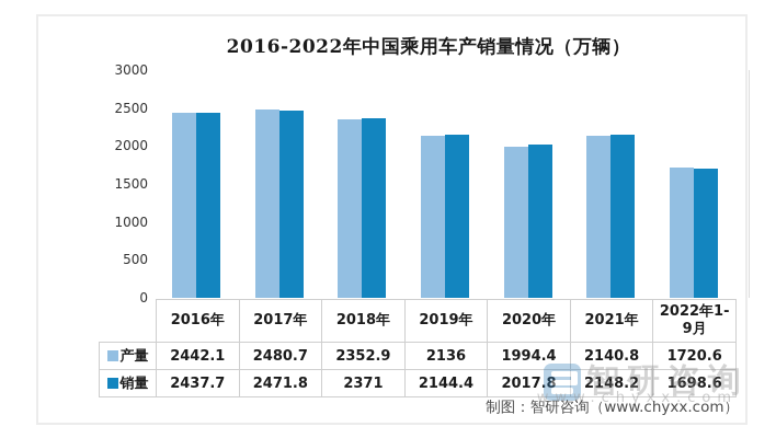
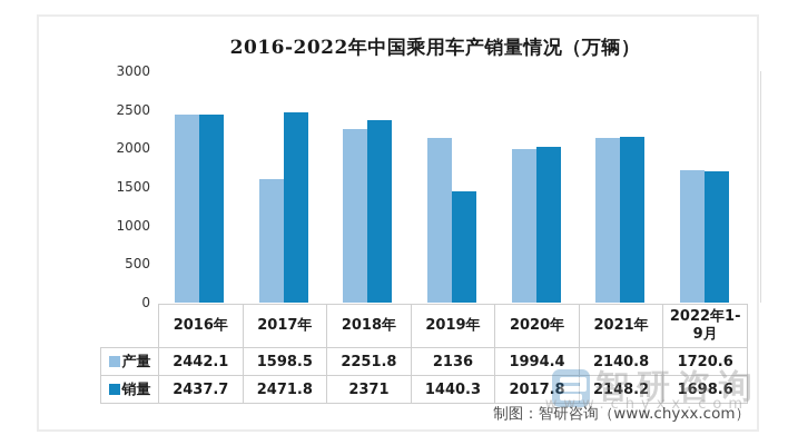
产量/2017年: 2480.7 -> 1598.5
产量/2018年: 2352.9 -> 2251.8
销量/2019年: 2144.4 -> 1440.3
